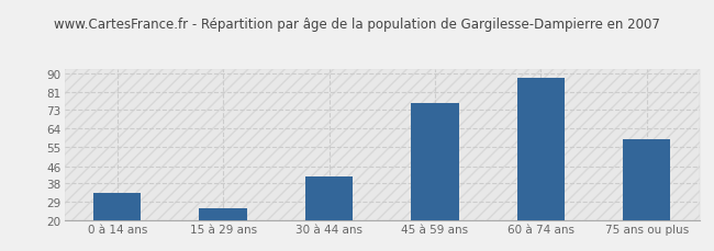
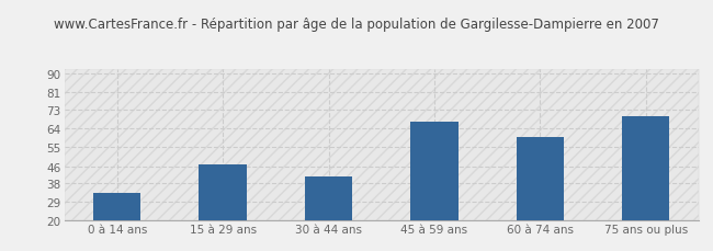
15 à 29 ans: 26 -> 47
45 à 59 ans: 76 -> 67
60 à 74 ans: 88 -> 60
75 ans ou plus: 59 -> 70
